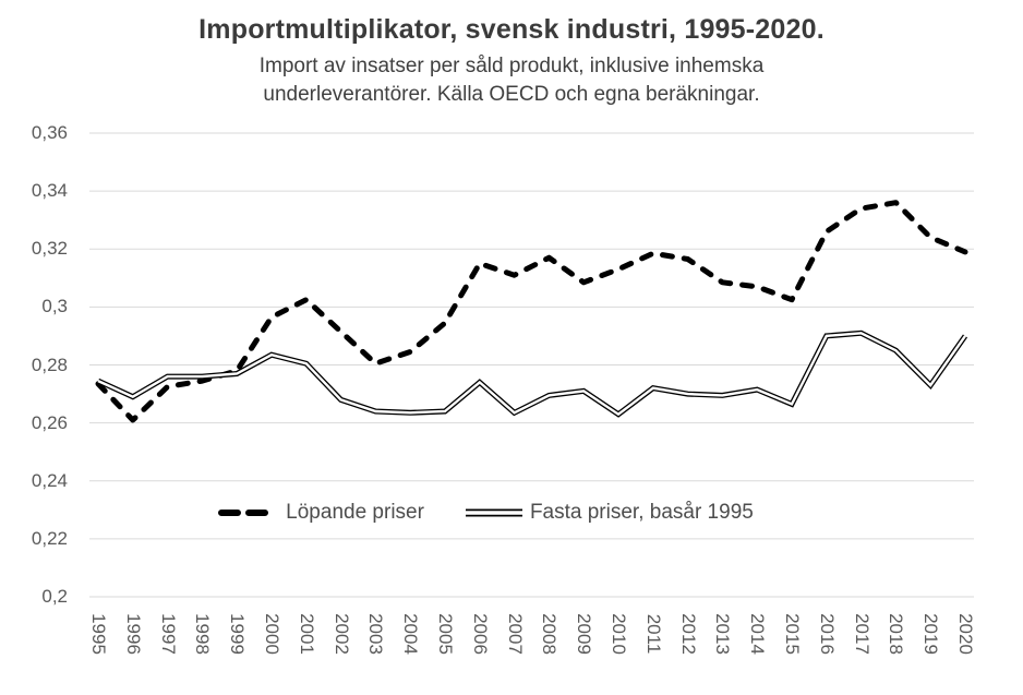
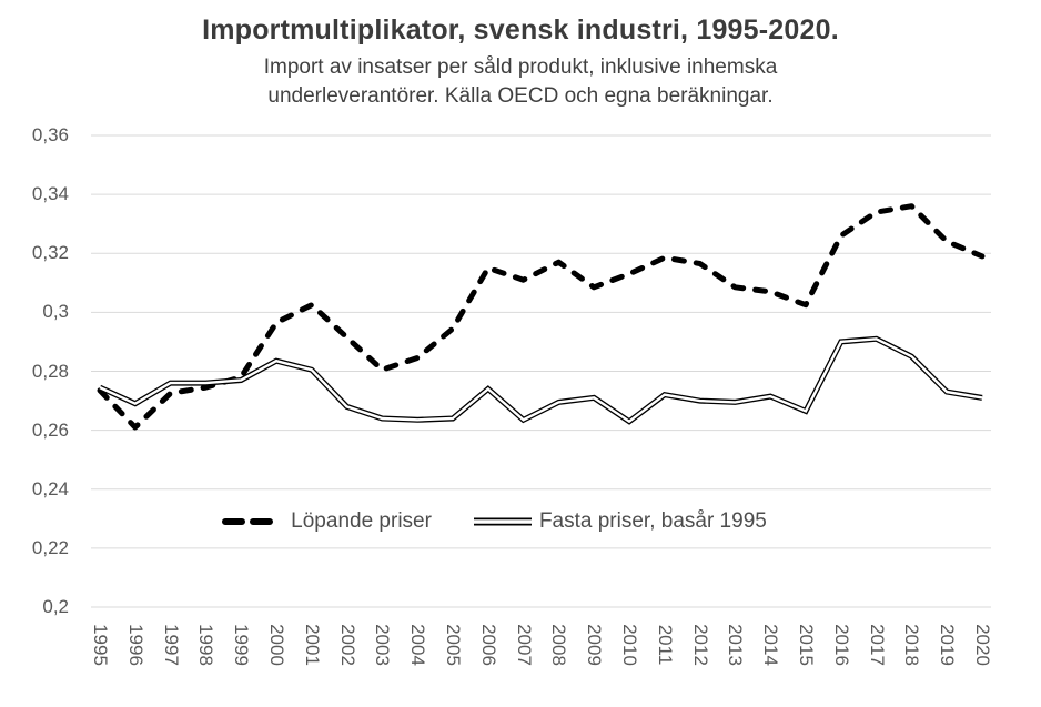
Fasta priser, basår 1995/2020: 0,29 -> 0,27
